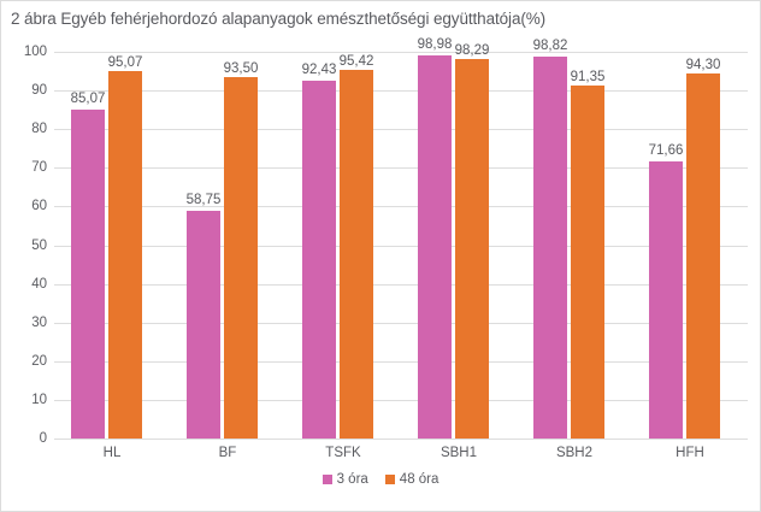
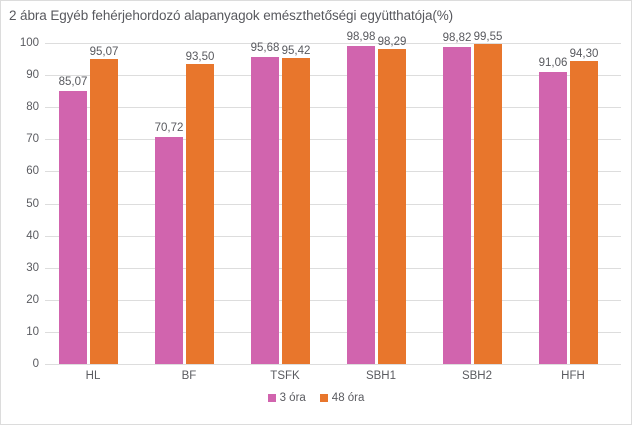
3 óra/BF: 58,75 -> 70,72
3 óra/TSFK: 92,43 -> 95,68
48 óra/SBH2: 91,35 -> 99,55
3 óra/HFH: 71,66 -> 91,06
